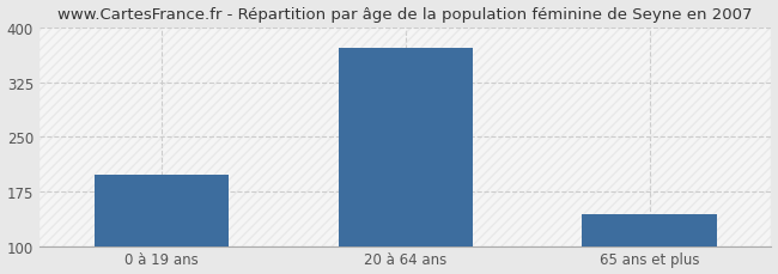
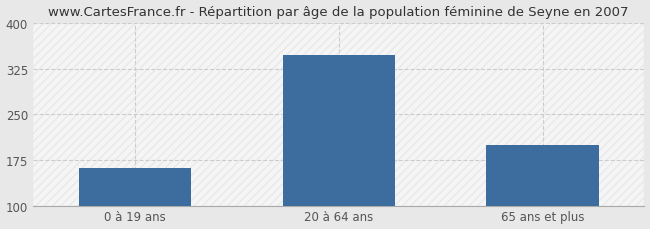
0 à 19 ans: 198 -> 161
20 à 64 ans: 372 -> 347
65 ans et plus: 144 -> 200
